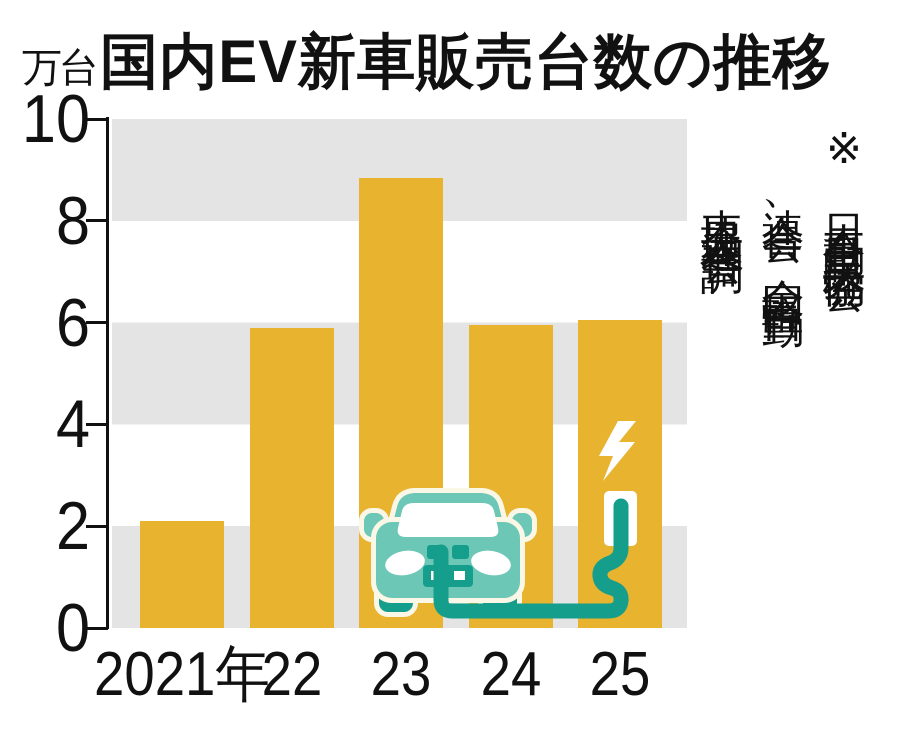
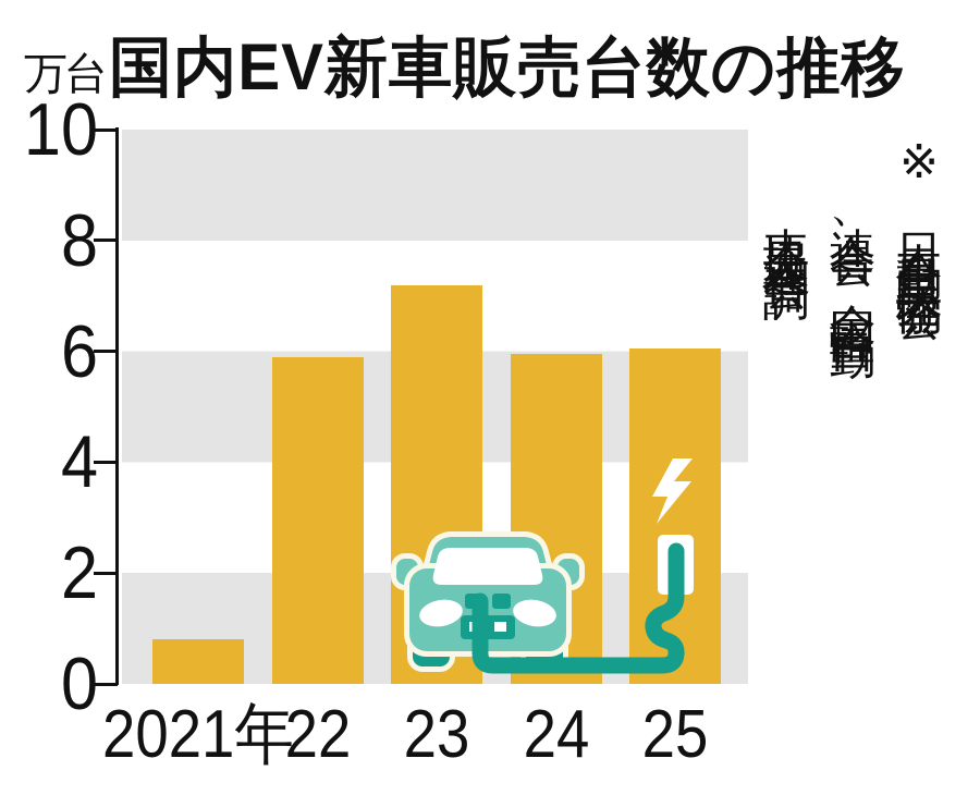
2021年: 2.1 -> 0.8
23: 8.8 -> 7.2
